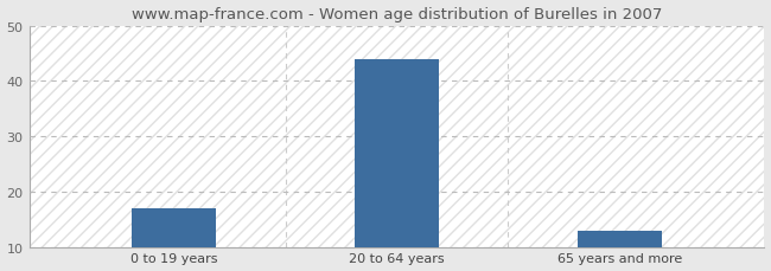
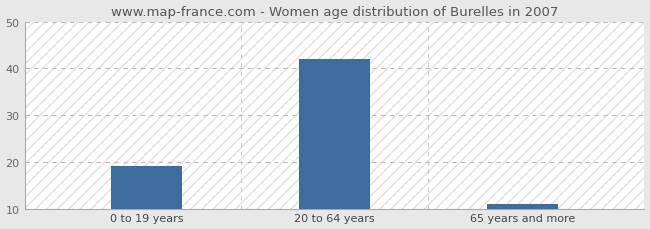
0 to 19 years: 17 -> 19
20 to 64 years: 44 -> 42
65 years and more: 13 -> 11
